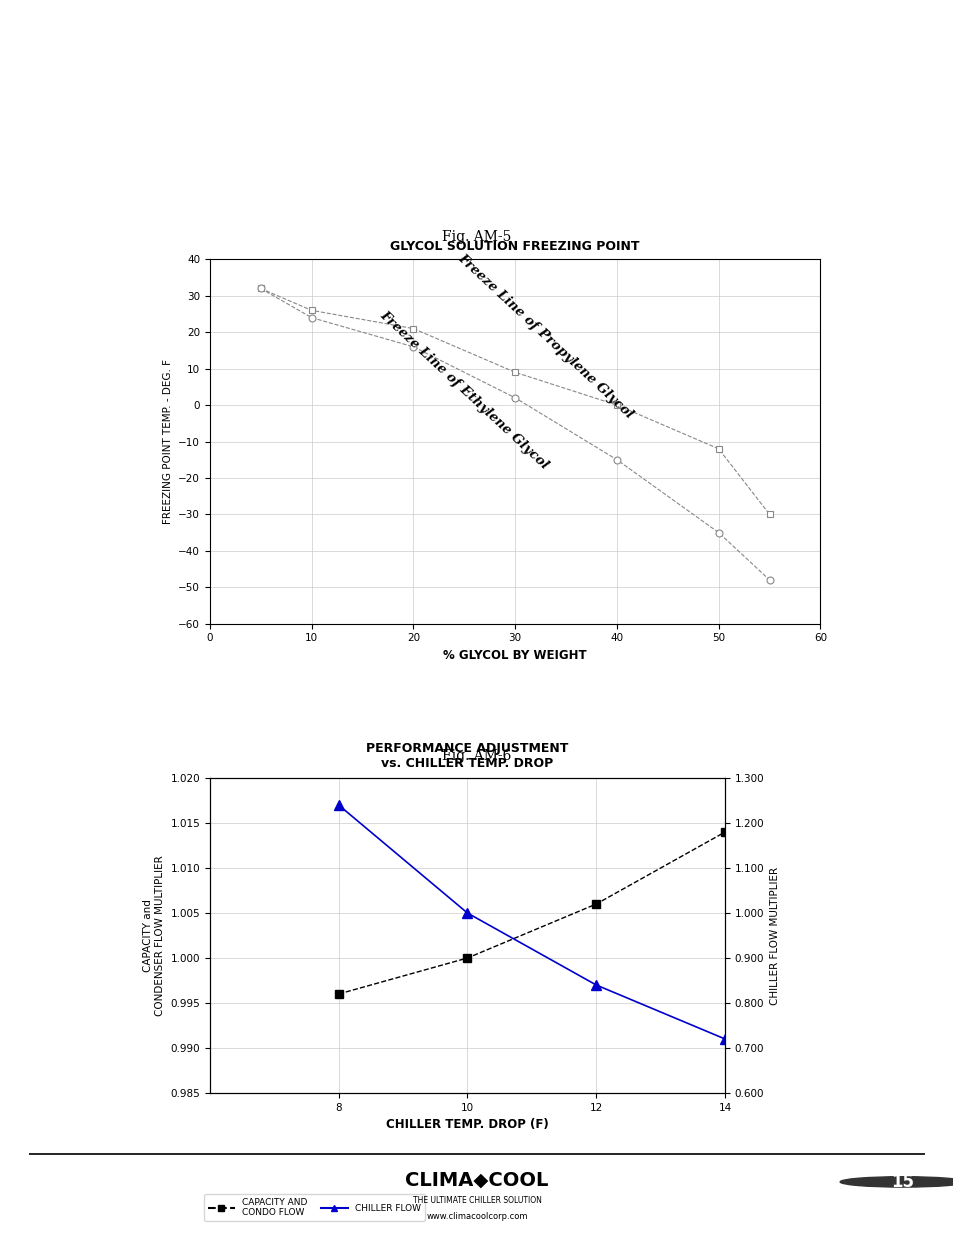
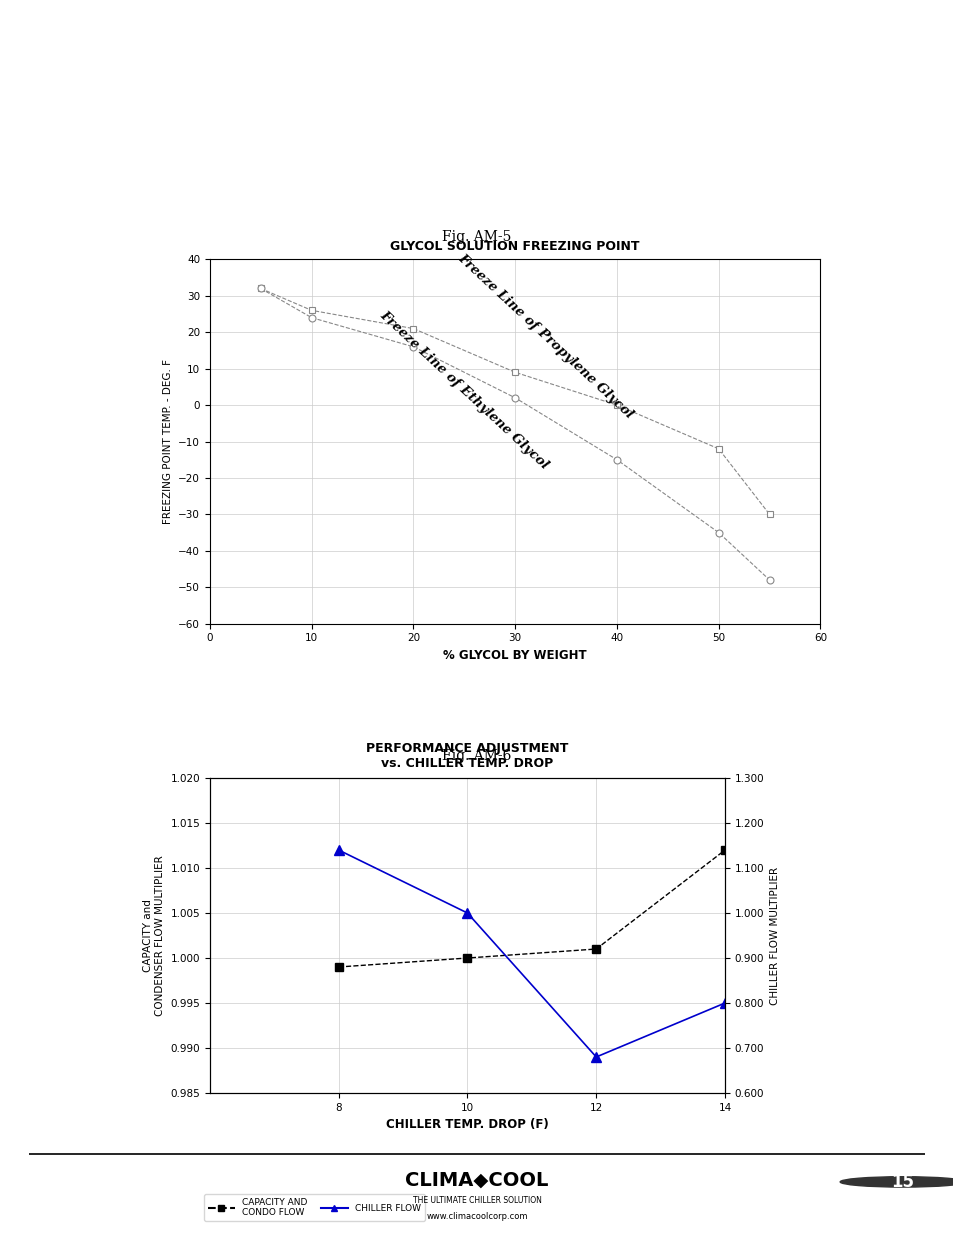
CAPACITY AND CONDO FLOW/8: 0.996 -> 0.999
CHILLER FLOW/8: 1.017 -> 1.012
CAPACITY AND CONDO FLOW/12: 1.006 -> 1.001
CHILLER FLOW/12: 0.997 -> 0.989
CAPACITY AND CONDO FLOW/14: 1.014 -> 1.012
CHILLER FLOW/14: 0.991 -> 0.995
